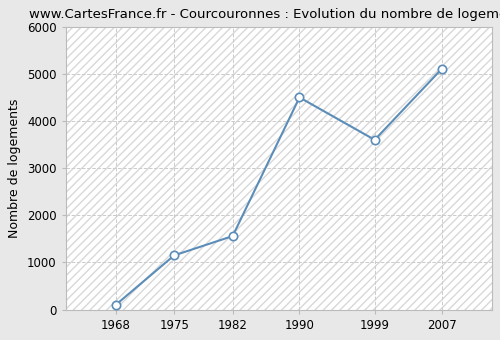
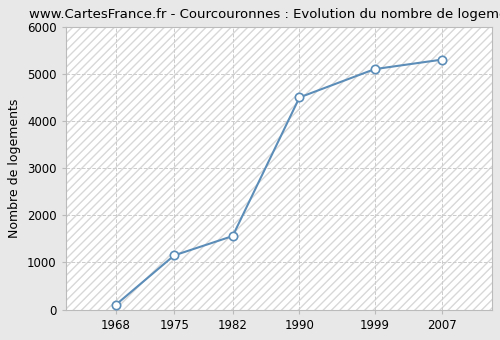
1999: 3600 -> 5100
2007: 5100 -> 5300
